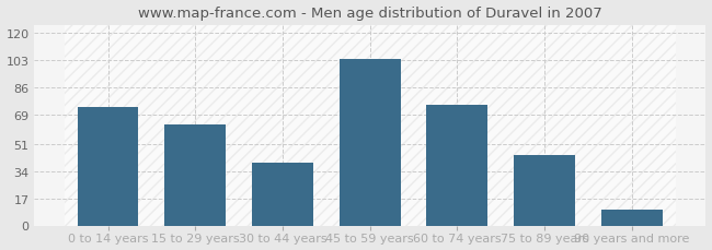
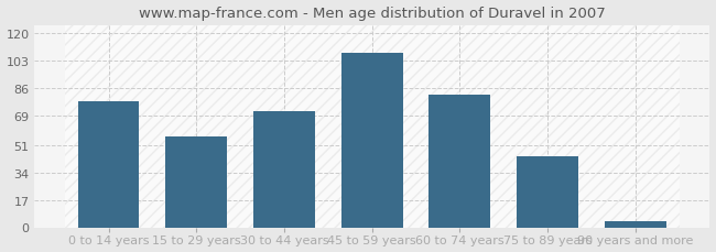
0 to 14 years: 74 -> 78
15 to 29 years: 63 -> 56
30 to 44 years: 39 -> 72
45 to 59 years: 104 -> 108
60 to 74 years: 75 -> 82
90 years and more: 10 -> 4
